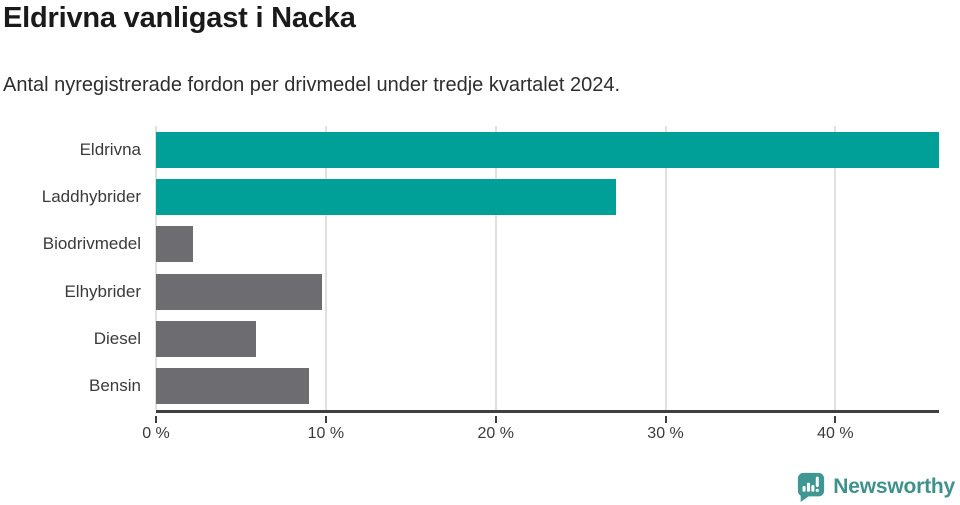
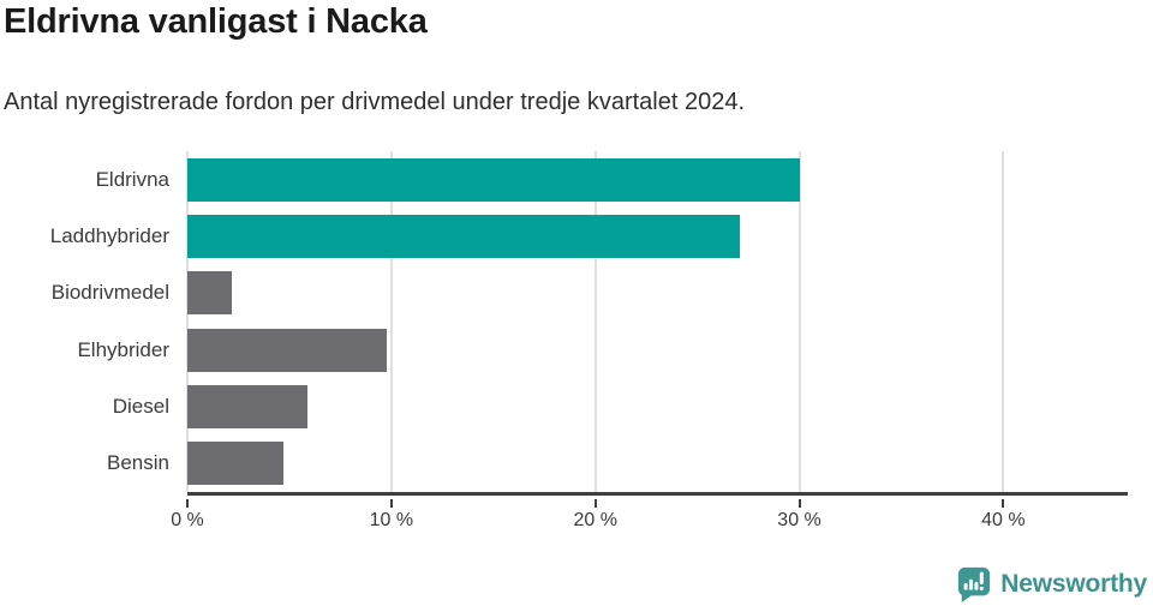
Eldrivna: 46.1% -> 30.0%
Bensin: 9.0% -> 4.7%
